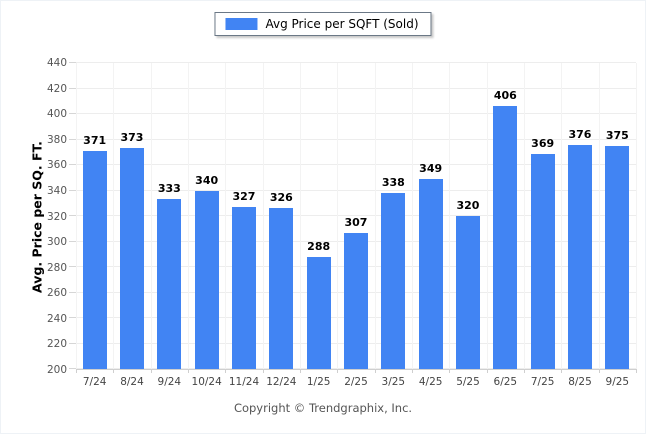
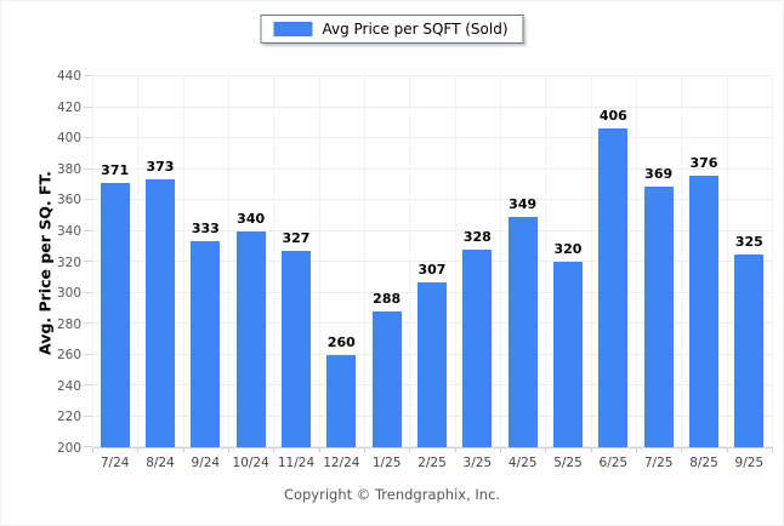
12/24: 326 -> 260
3/25: 338 -> 328
9/25: 375 -> 325
